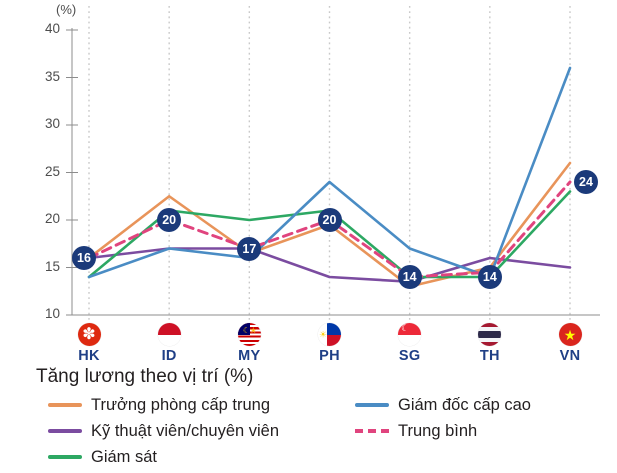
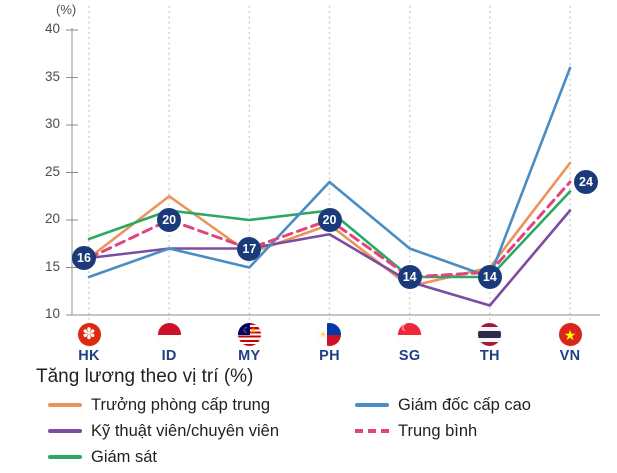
Giám sát/HK: 14 -> 18
Giám đốc cấp cao/MY: 16 -> 15
Kỹ thuật viên/chuyên viên/PH: 14 -> 18
Kỹ thuật viên/chuyên viên/TH: 16 -> 11
Kỹ thuật viên/chuyên viên/VN: 15 -> 21
